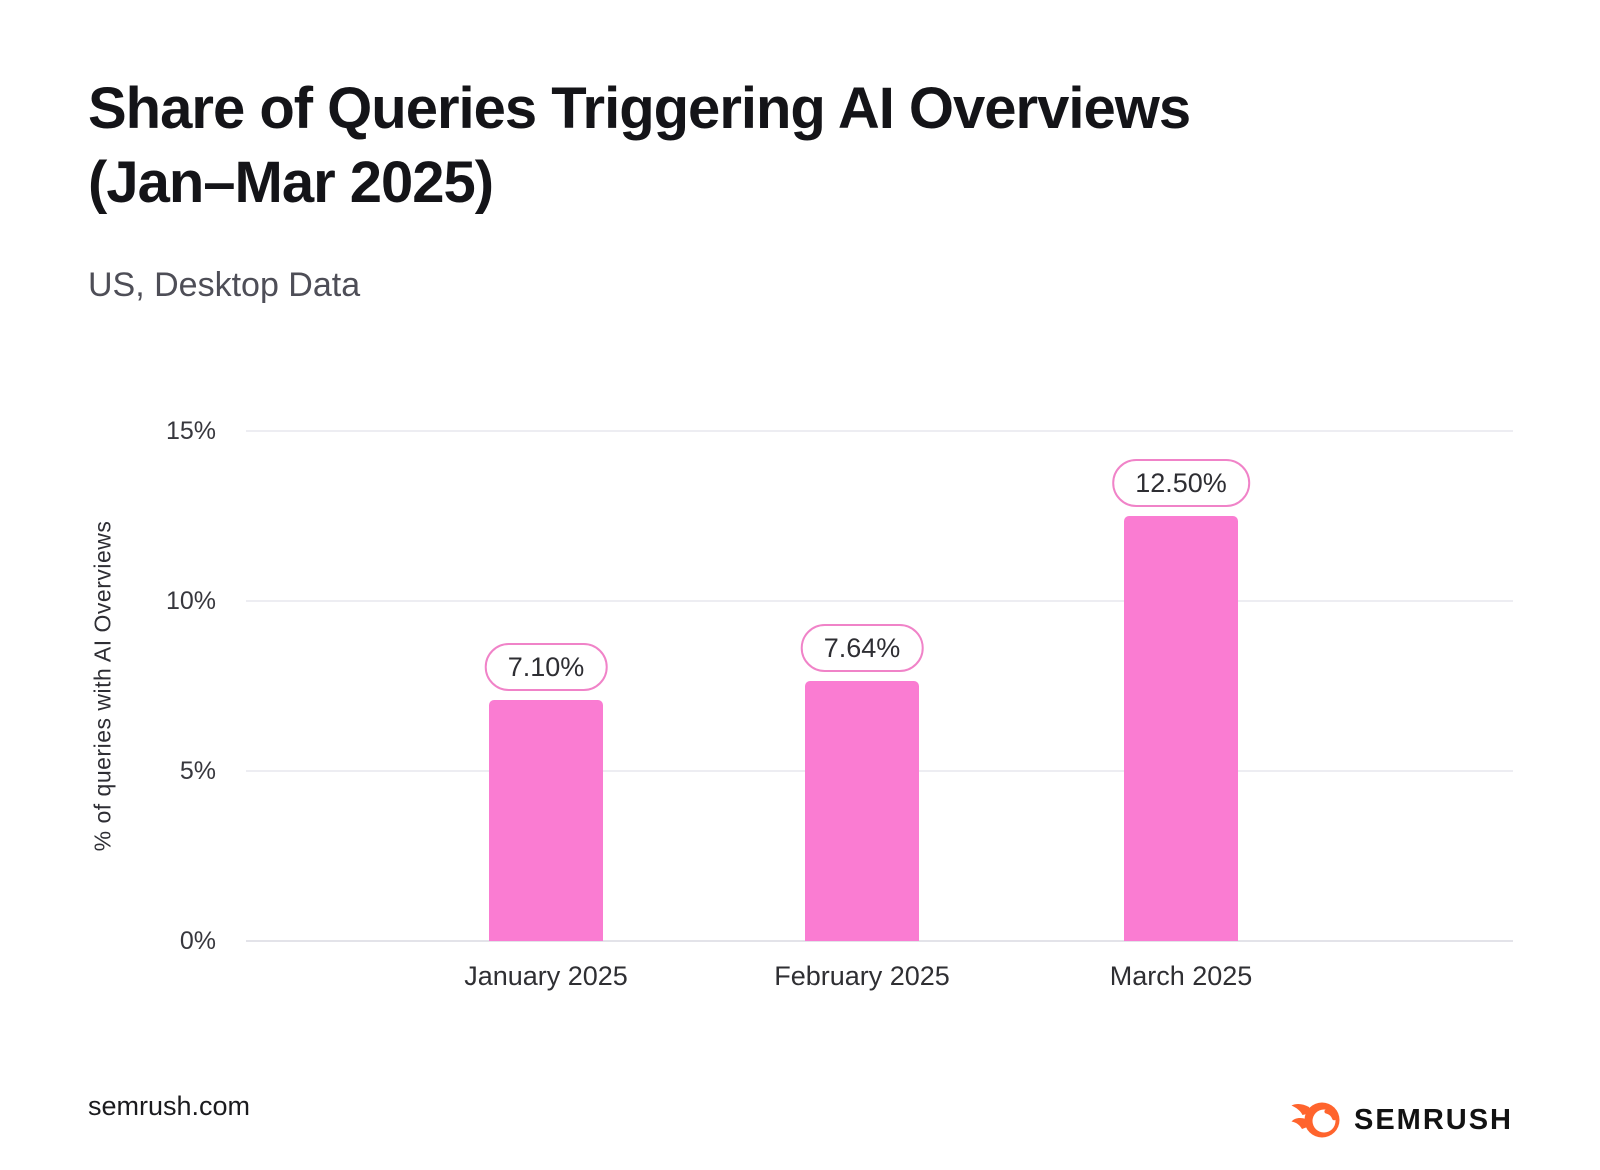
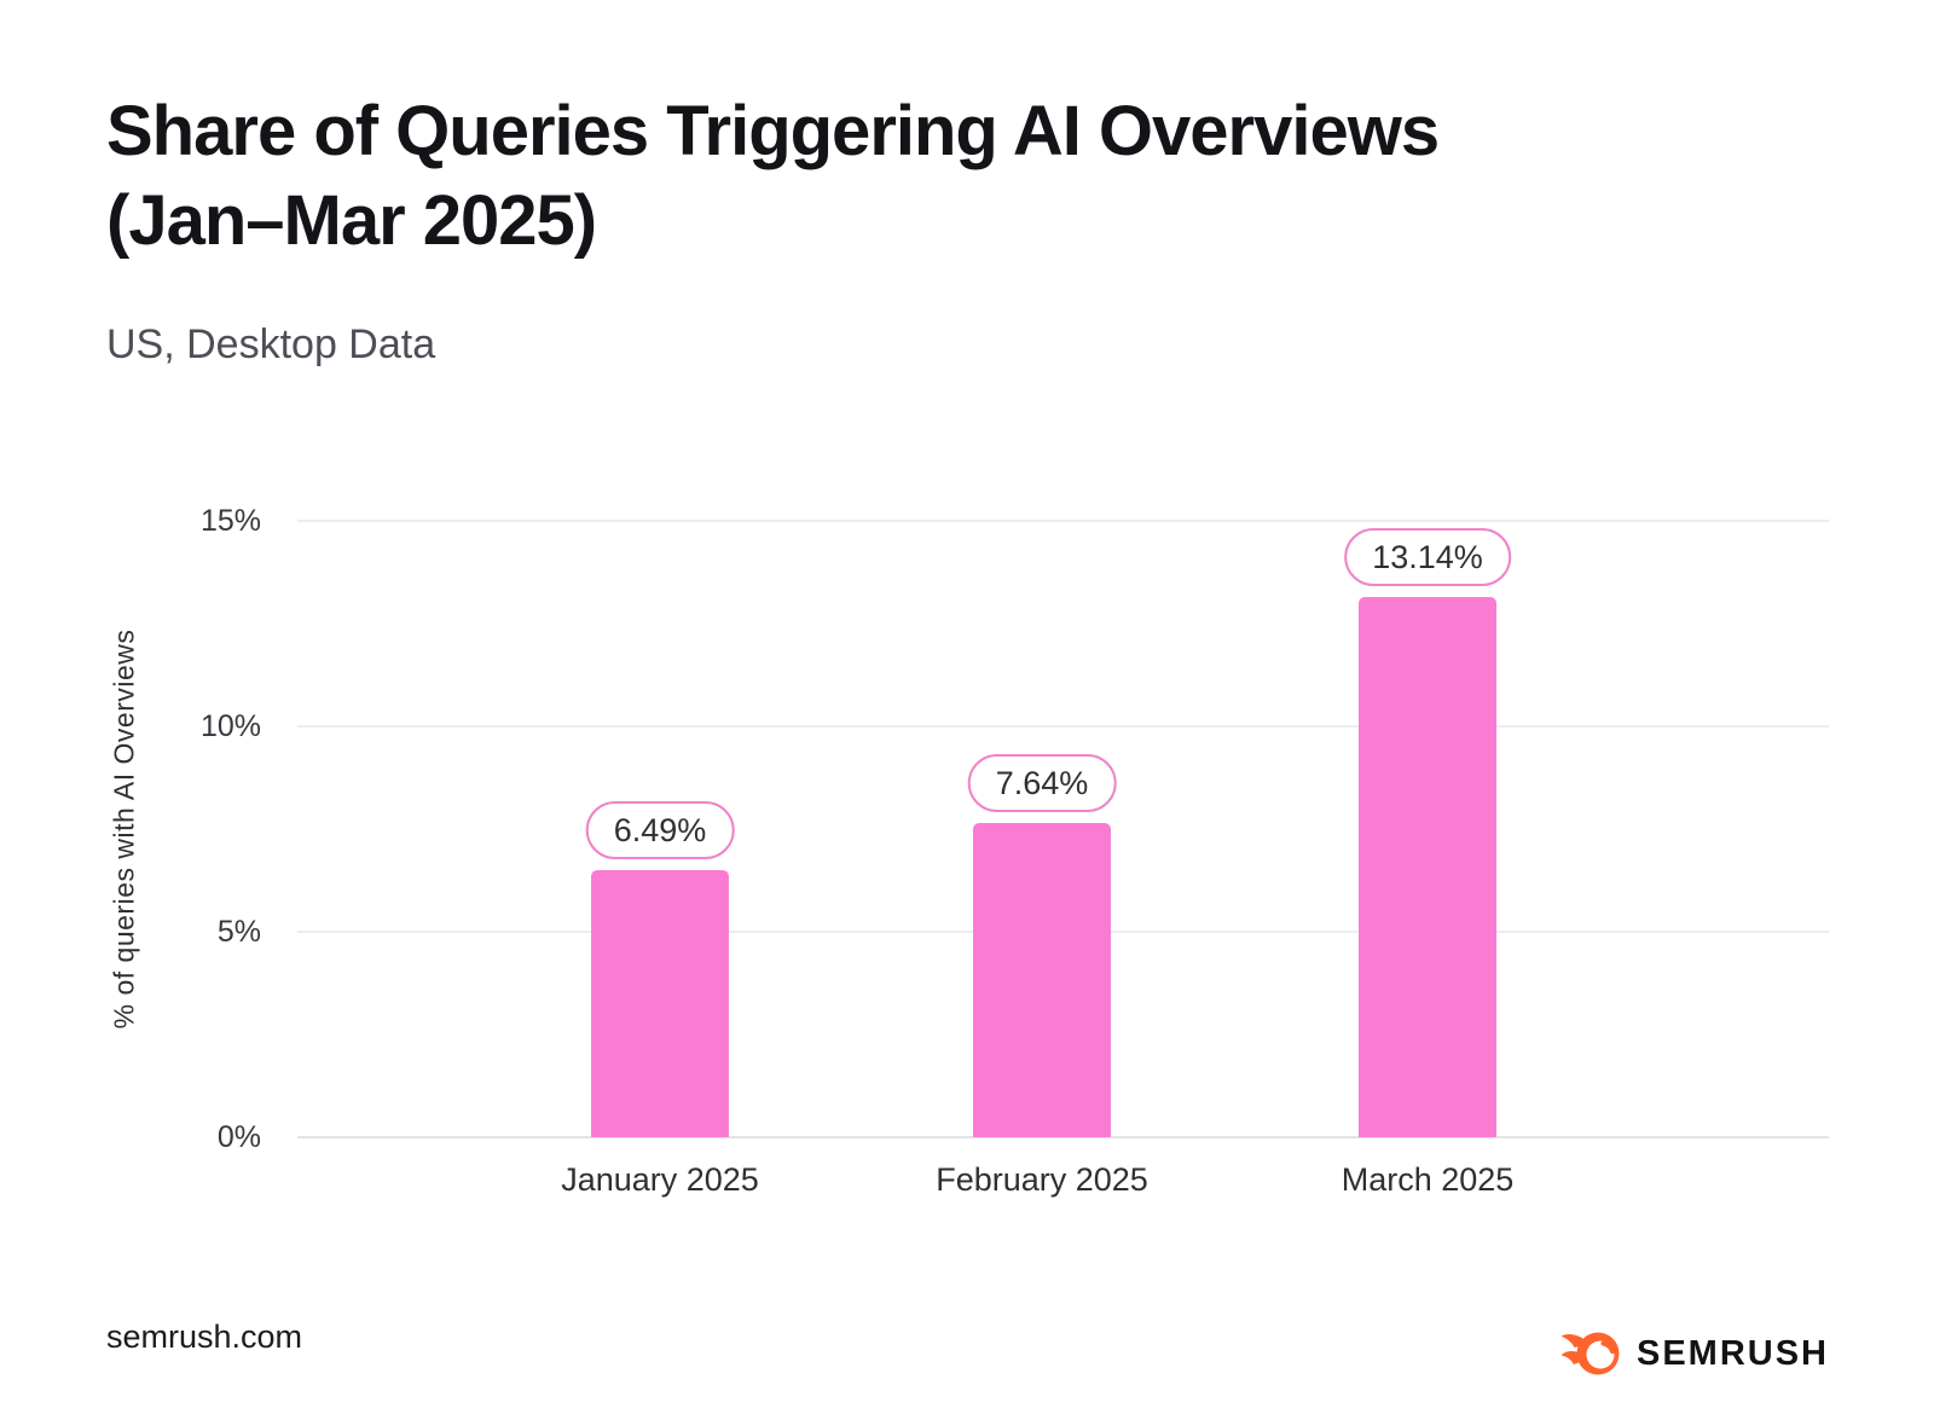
January 2025: 7.10% -> 6.49%
March 2025: 12.50% -> 13.14%
